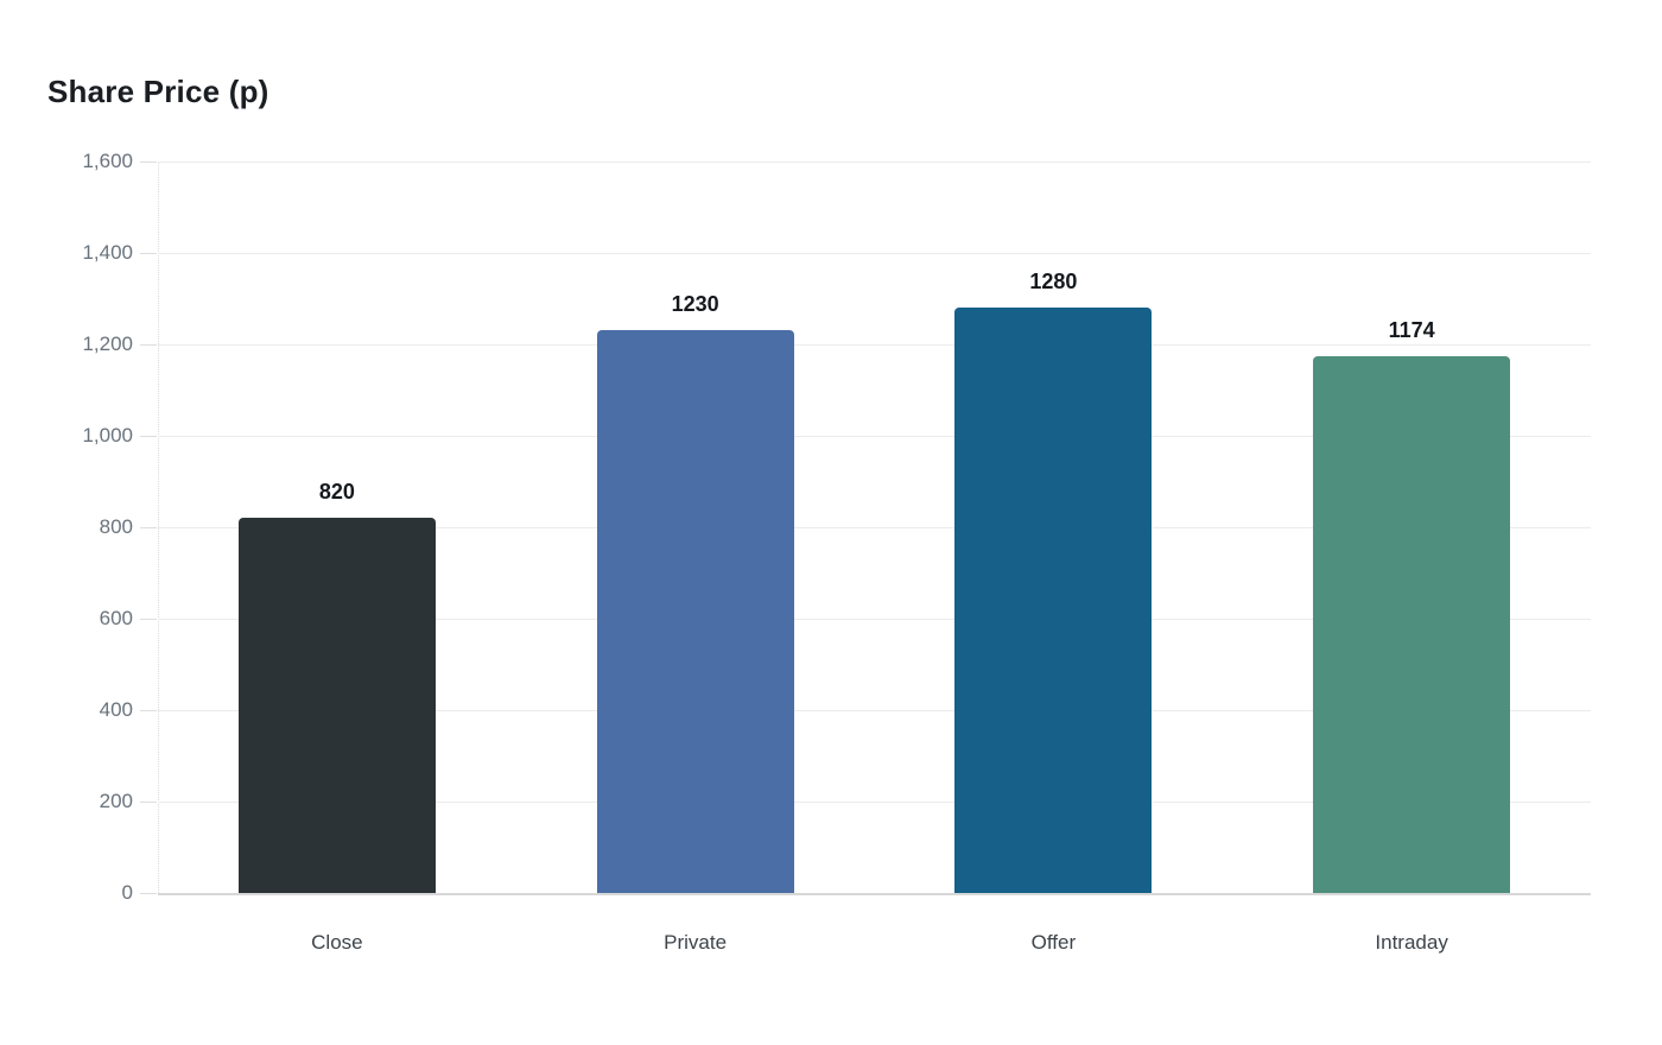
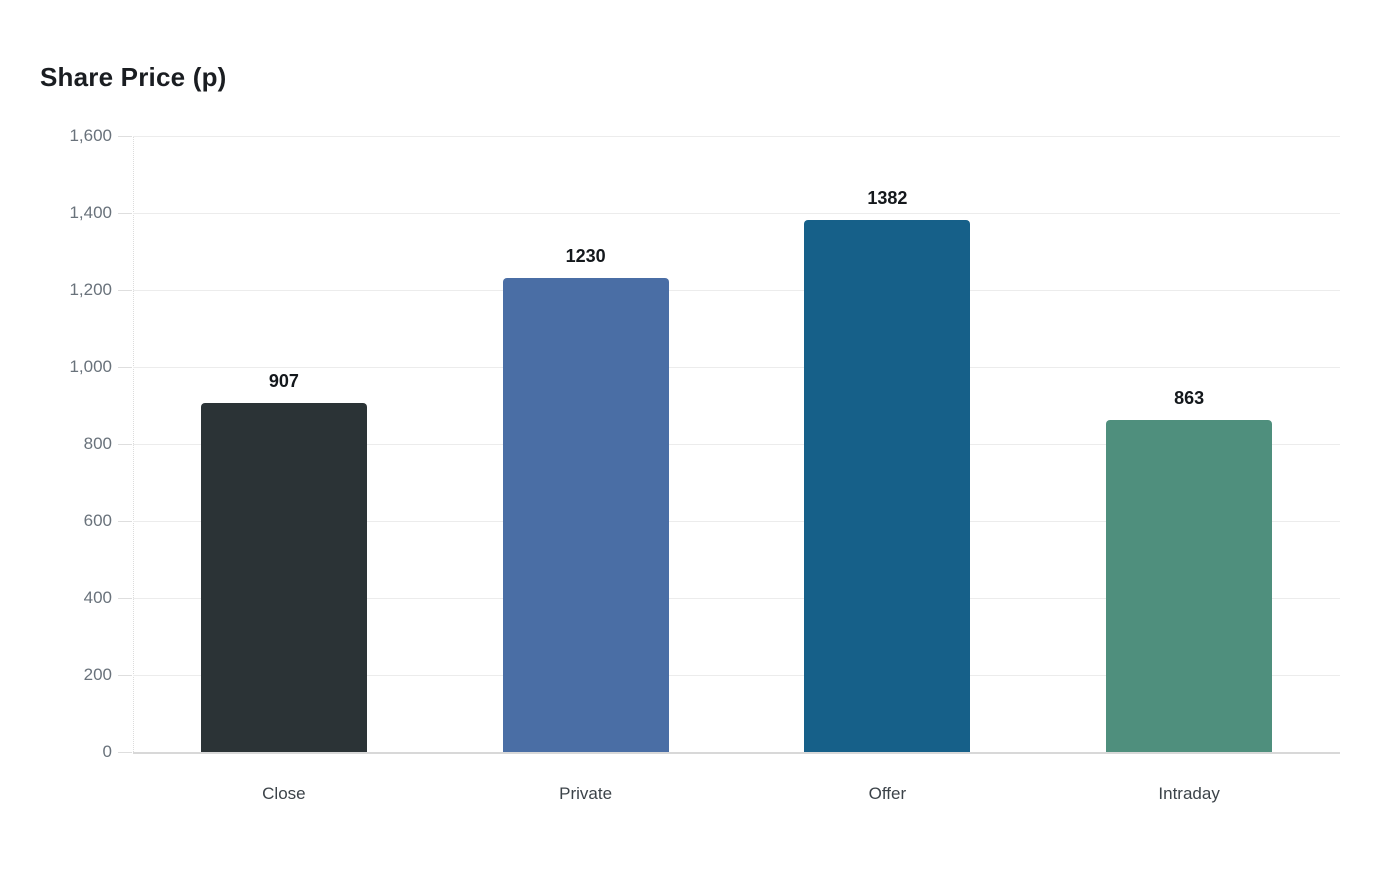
Close: 820 -> 907
Offer: 1280 -> 1382
Intraday: 1174 -> 863
